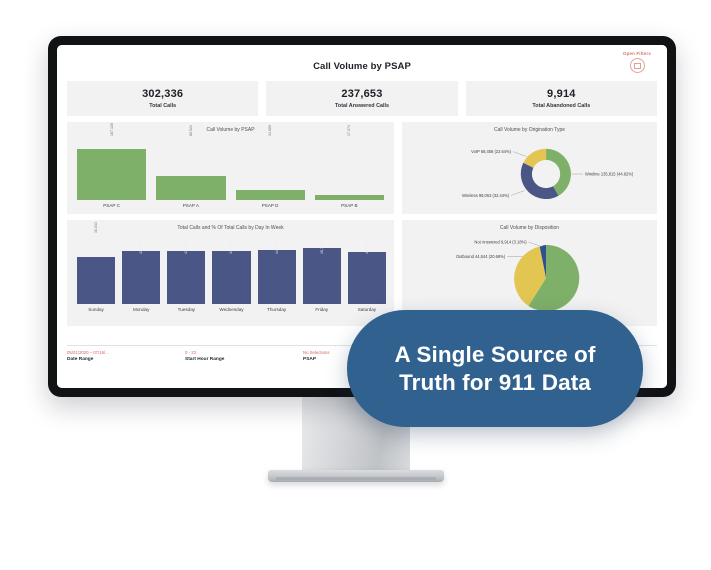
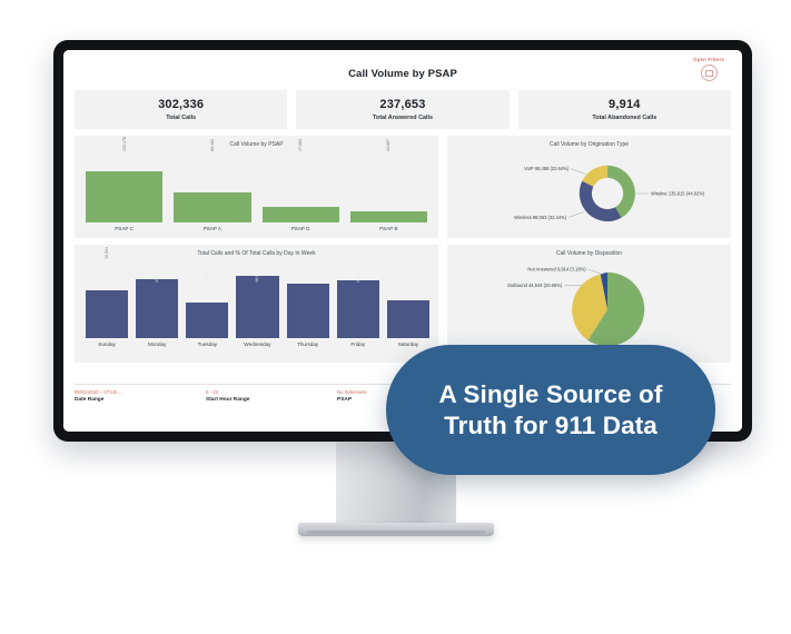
Call Volume by PSAP/PSAP C: 167,135 -> 152,478
Call Volume by PSAP/PSAP A: 80,521 -> 89,481
Call Volume by PSAP/PSAP D: 34,689 -> 47,083
Call Volume by PSAP/PSAP B: 17,374 -> 33,857
Total Calls and % Of Total Calls by Day In Week/Sunday: 38,833 -> 35,594
Total Calls and % Of Total Calls by Day In Week/Tuesday: 43,293 -> 26,168
Total Calls and % Of Total Calls by Day In Week/Wednesday: 43,861 -> 46,044
Total Calls and % Of Total Calls by Day In Week/Thursday: 44,132 -> 40,446
Total Calls and % Of Total Calls by Day In Week/Friday: 45,775 -> 42,425
Total Calls and % Of Total Calls by Day In Week/Saturday: 42,567 -> 27,683
